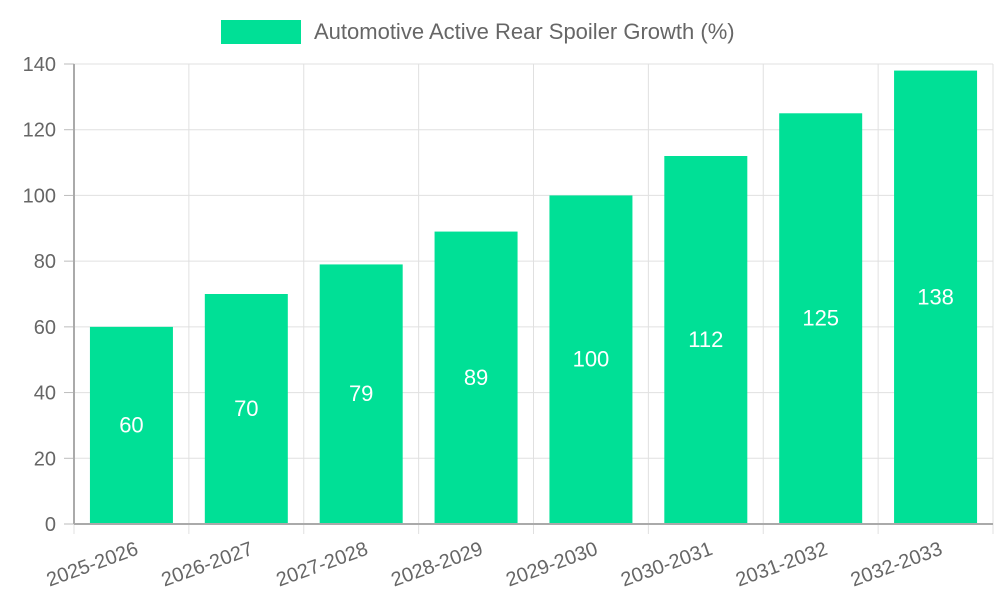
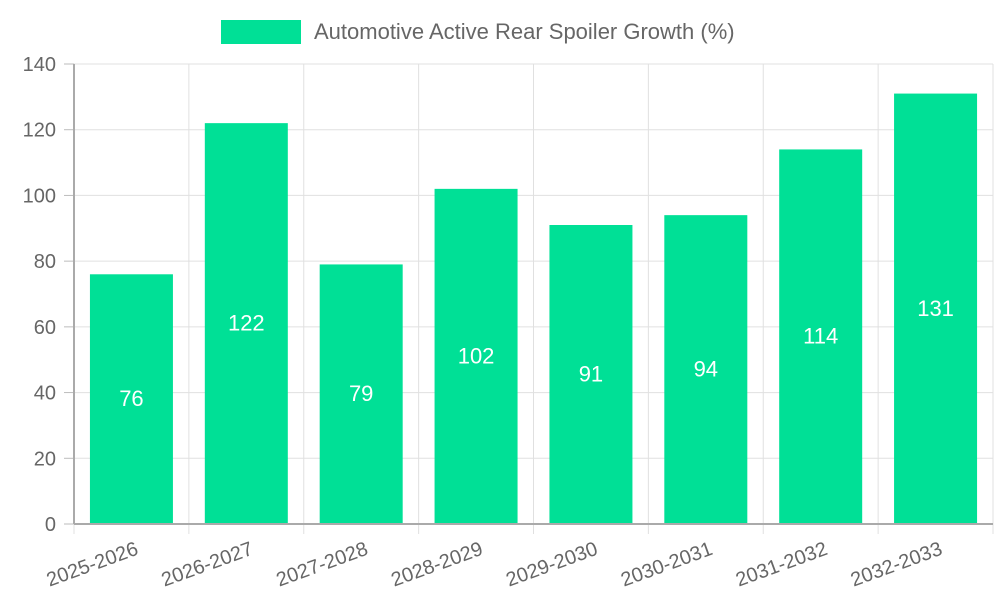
2025-2026: 60 -> 76
2026-2027: 70 -> 122
2028-2029: 89 -> 102
2029-2030: 100 -> 91
2030-2031: 112 -> 94
2031-2032: 125 -> 114
2032-2033: 138 -> 131
